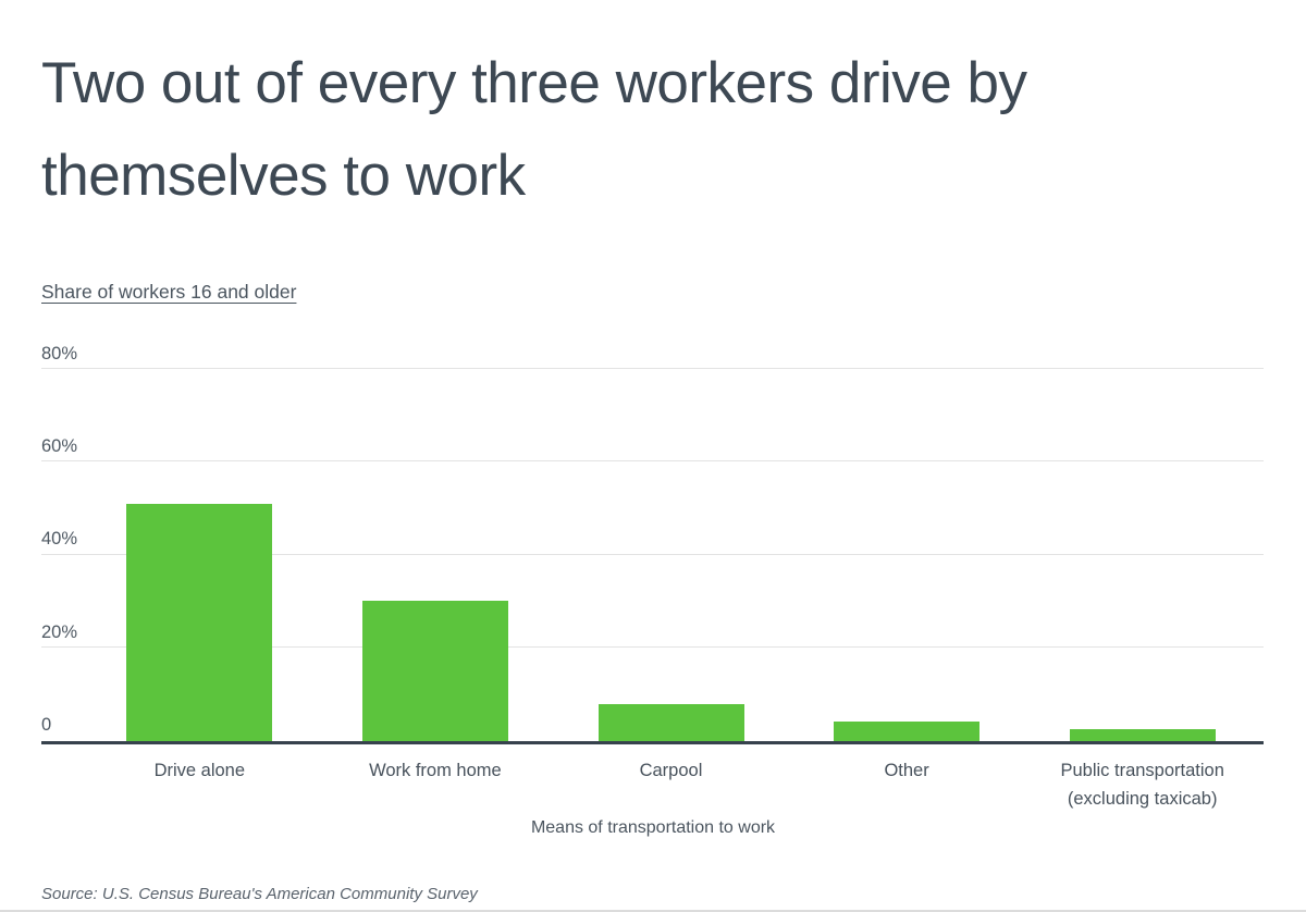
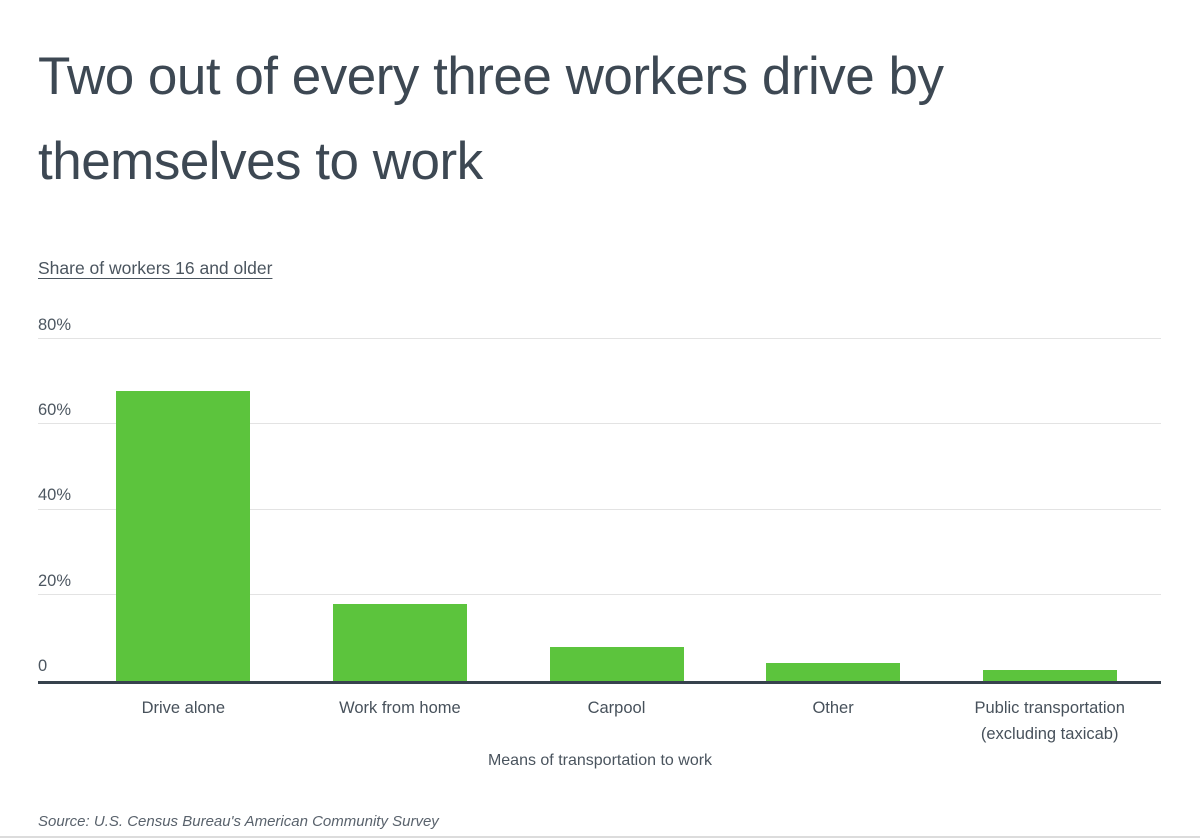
Drive alone: 51% -> 68%
Work from home: 30% -> 18%
